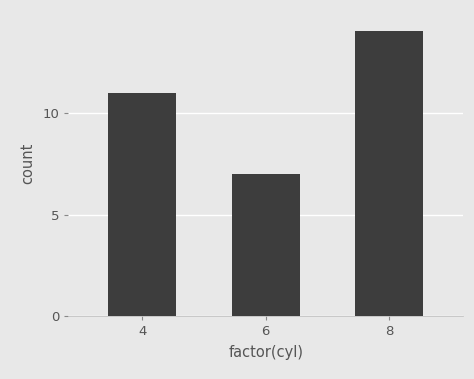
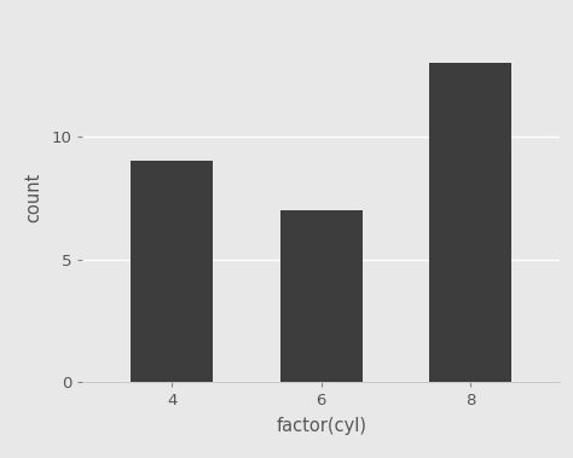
4: 11 -> 9
8: 14 -> 13
